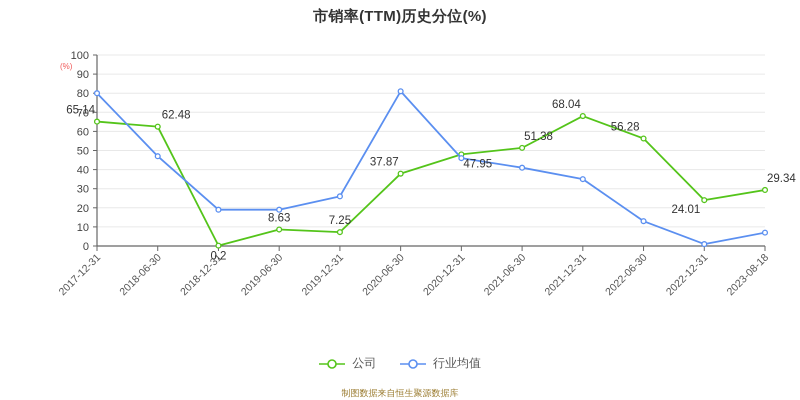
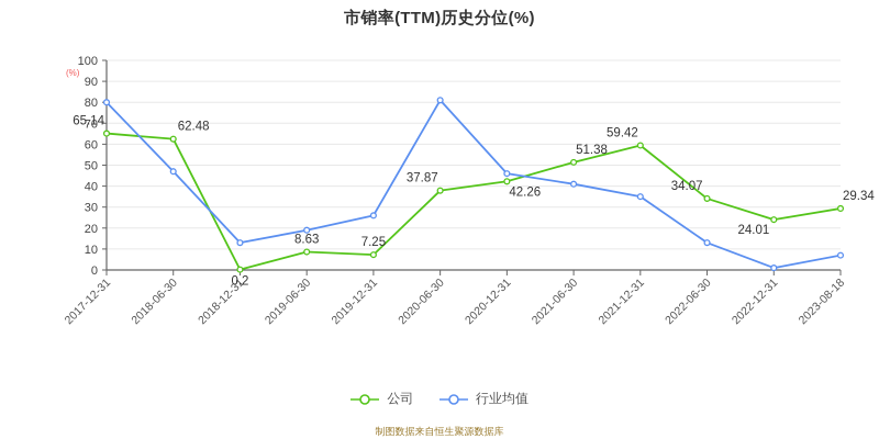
行业均值/2018-12-31: 19 -> 13
公司/2020-12-31: 47.95 -> 42.26
公司/2021-12-31: 68.04 -> 59.42
公司/2022-06-30: 56.28 -> 34.07
